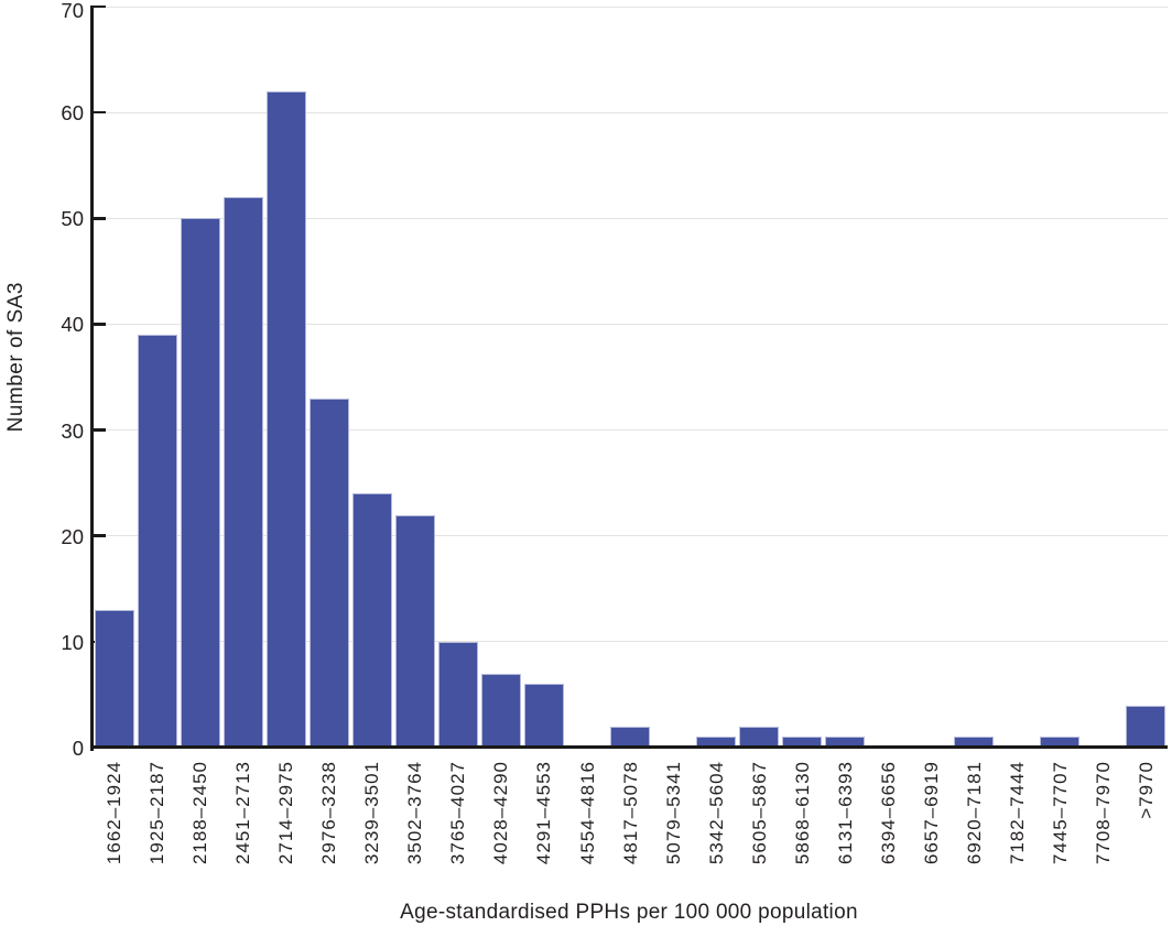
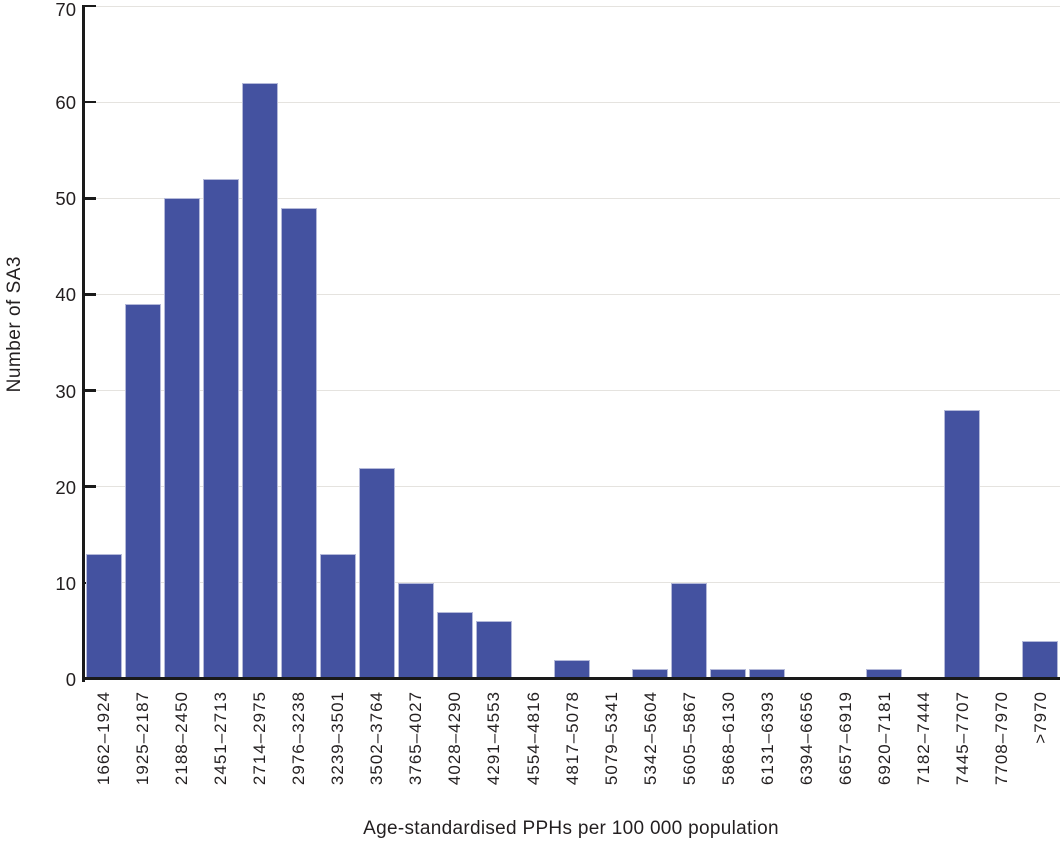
2976–3238: 33 -> 49
3239–3501: 24 -> 13
5605–5867: 2 -> 10
7445–7707: 1 -> 28
